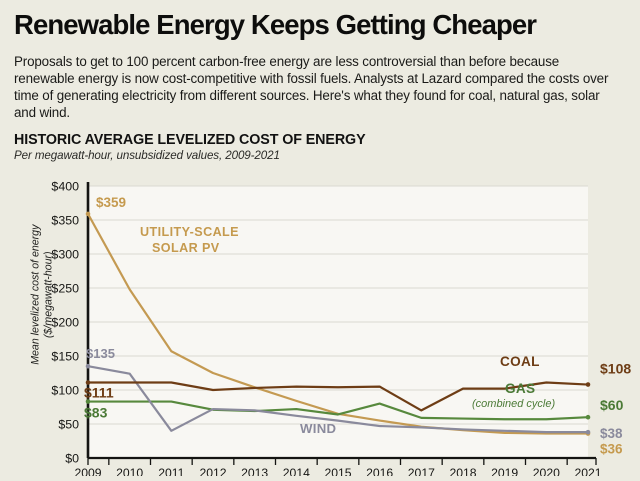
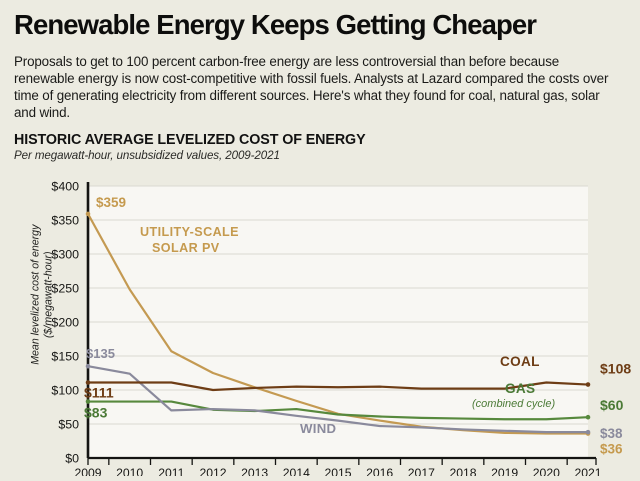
WIND/2011: $40 -> $70
GAS/2016: $80 -> $60
COAL/2017: $70 -> $100
